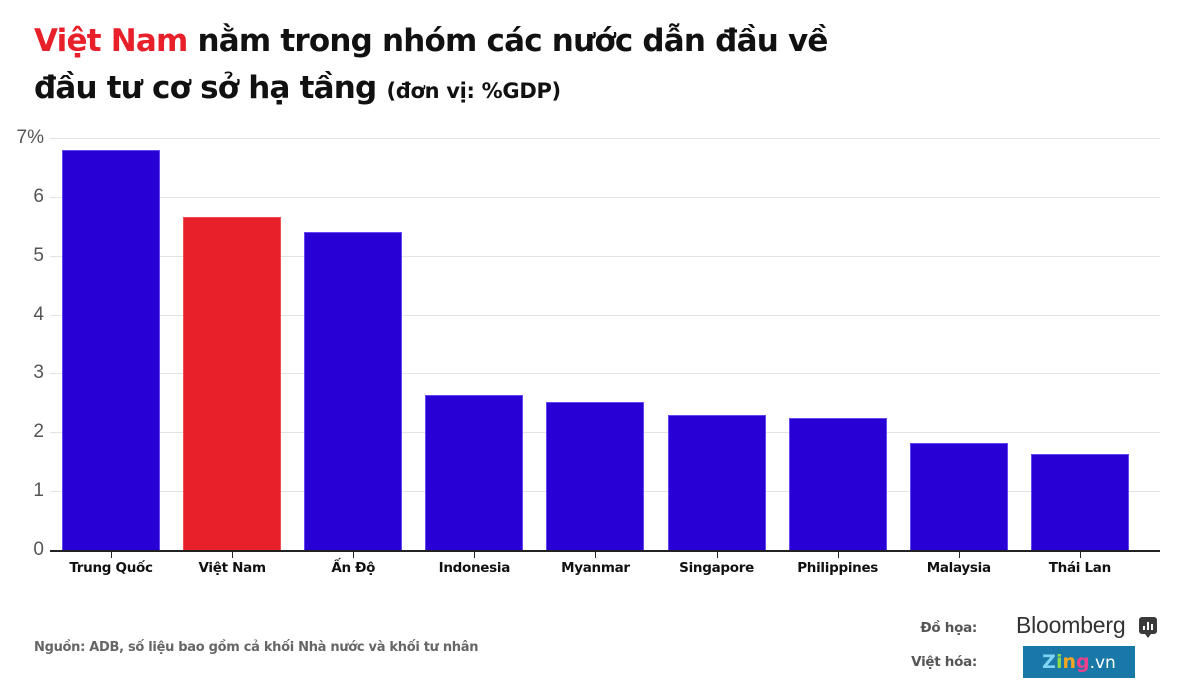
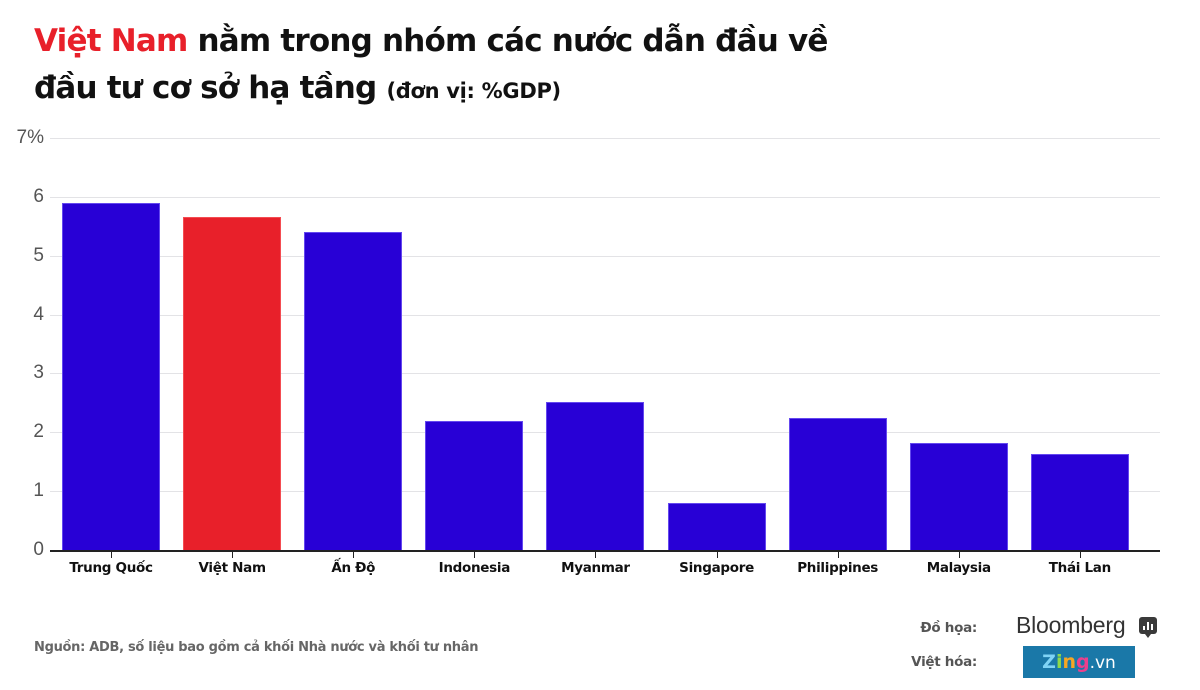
Trung Quốc: 6.8% -> 5.9%
Indonesia: 2.6% -> 2.2%
Singapore: 2.3% -> 0.8%
